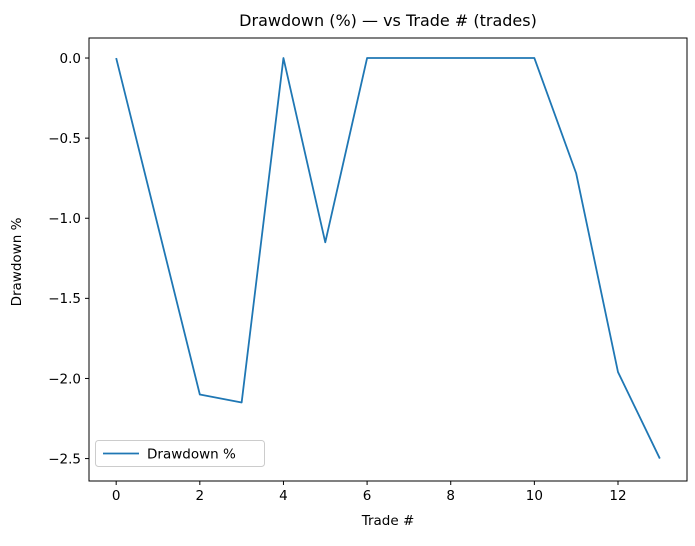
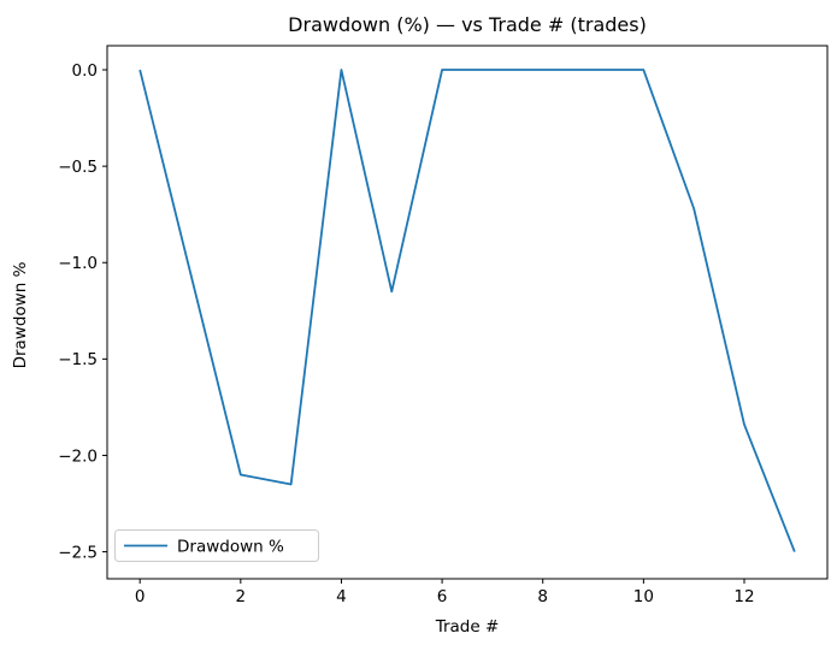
12: -1.96 -> -1.84
